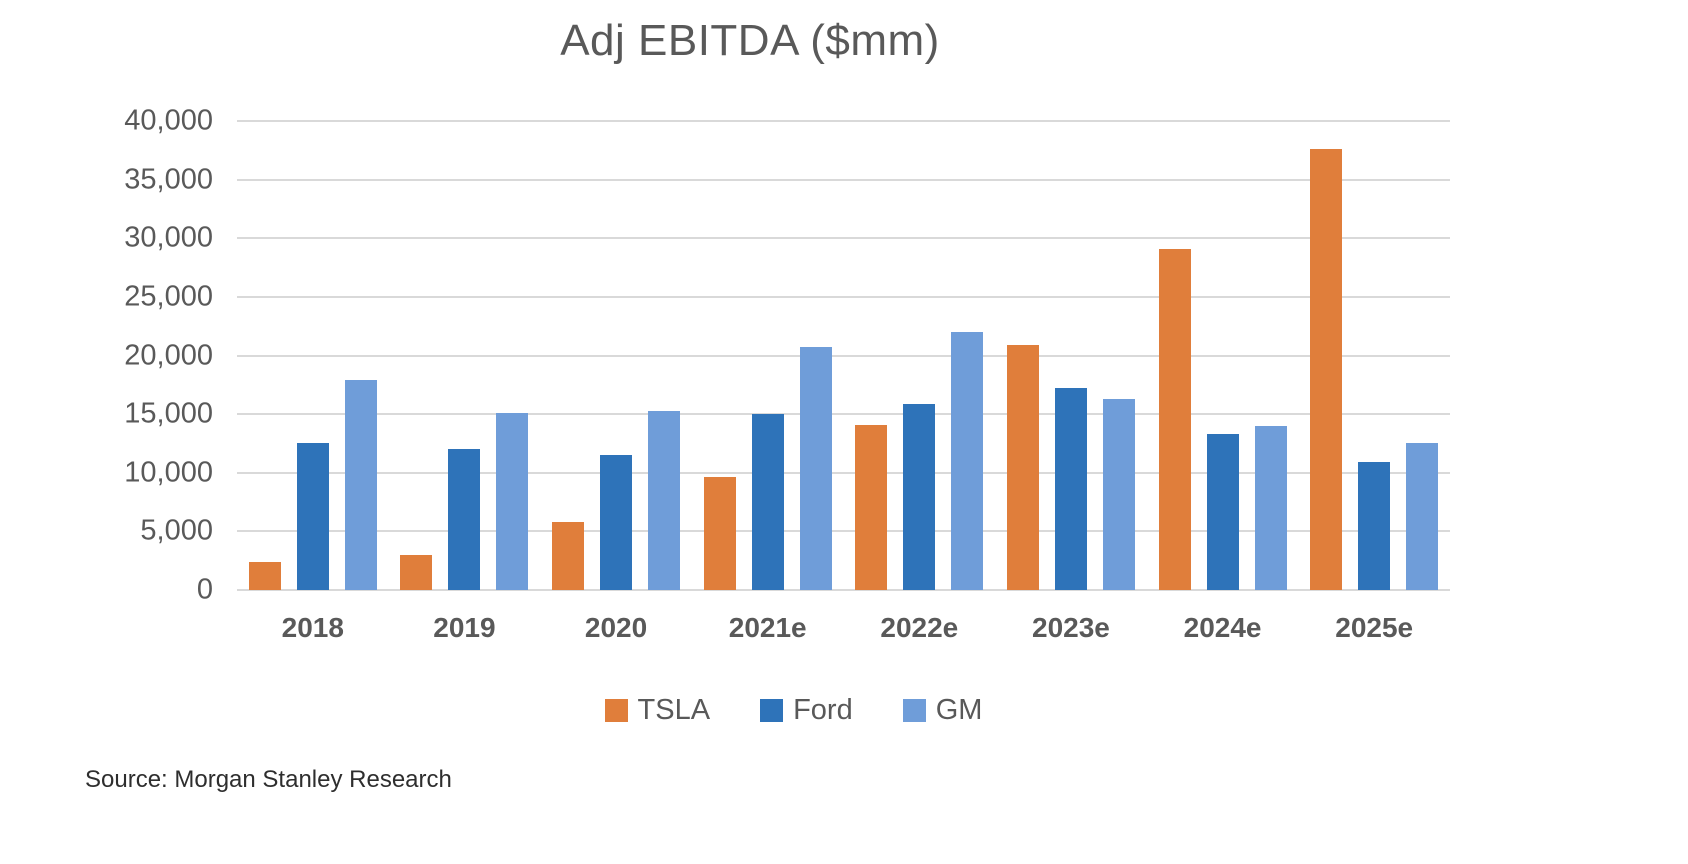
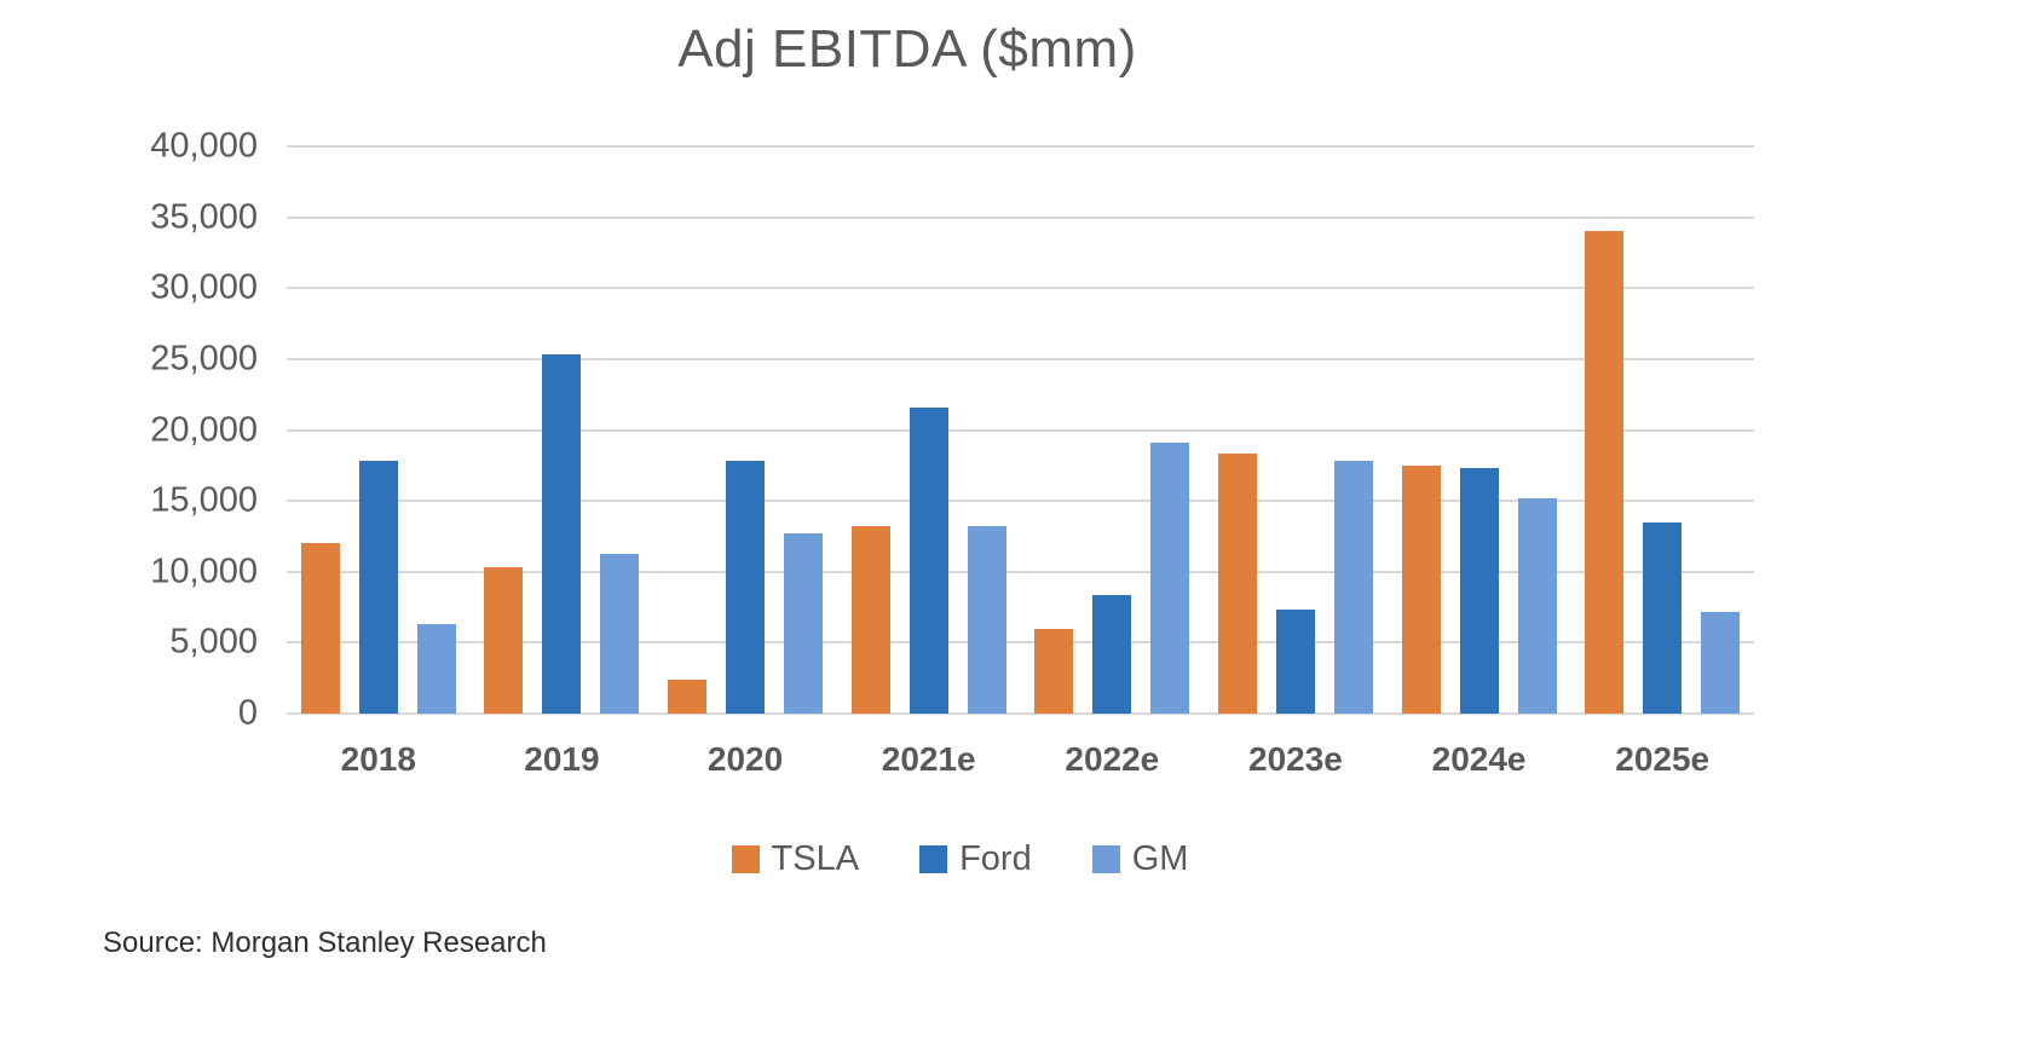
TSLA/2018: 2400 -> 12000
Ford/2018: 12500 -> 17800
GM/2018: 17900 -> 6300
TSLA/2019: 3000 -> 10300
Ford/2019: 12000 -> 25300
GM/2019: 15100 -> 11300
TSLA/2020: 5800 -> 2400
Ford/2020: 11500 -> 17800
GM/2020: 15300 -> 12700
TSLA/2021e: 9600 -> 13200
Ford/2021e: 15000 -> 21600
GM/2021e: 20700 -> 13200
TSLA/2022e: 14100 -> 6000
Ford/2022e: 15900 -> 8400
GM/2022e: 22000 -> 19100
TSLA/2023e: 20900 -> 18300
Ford/2023e: 17200 -> 7300
GM/2023e: 16300 -> 17800
TSLA/2024e: 29100 -> 17500
Ford/2024e: 13300 -> 17300
GM/2024e: 14000 -> 15200
TSLA/2025e: 37600 -> 34000
Ford/2025e: 10900 -> 13500
GM/2025e: 12500 -> 7200
